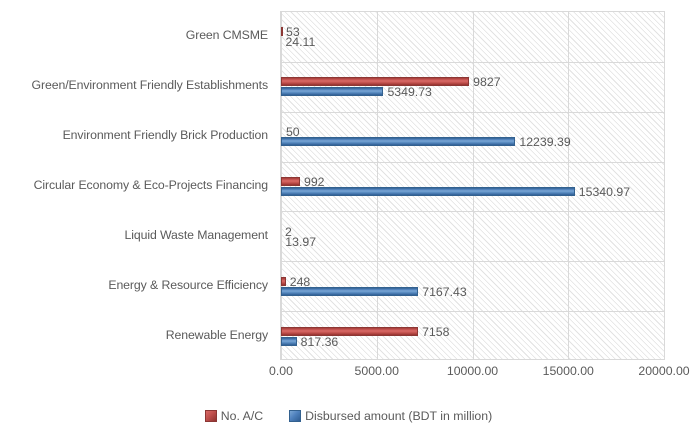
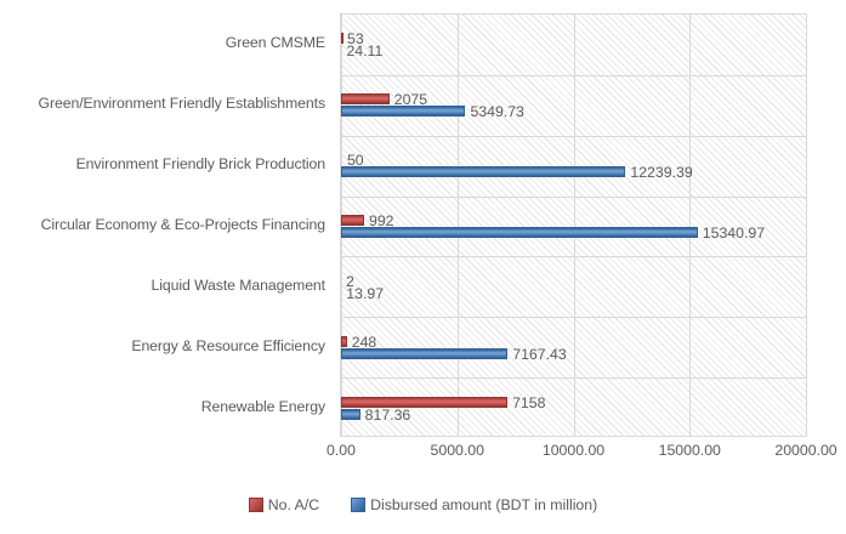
No. A/C/Green/Environment Friendly Establishments: 9827 -> 2075
